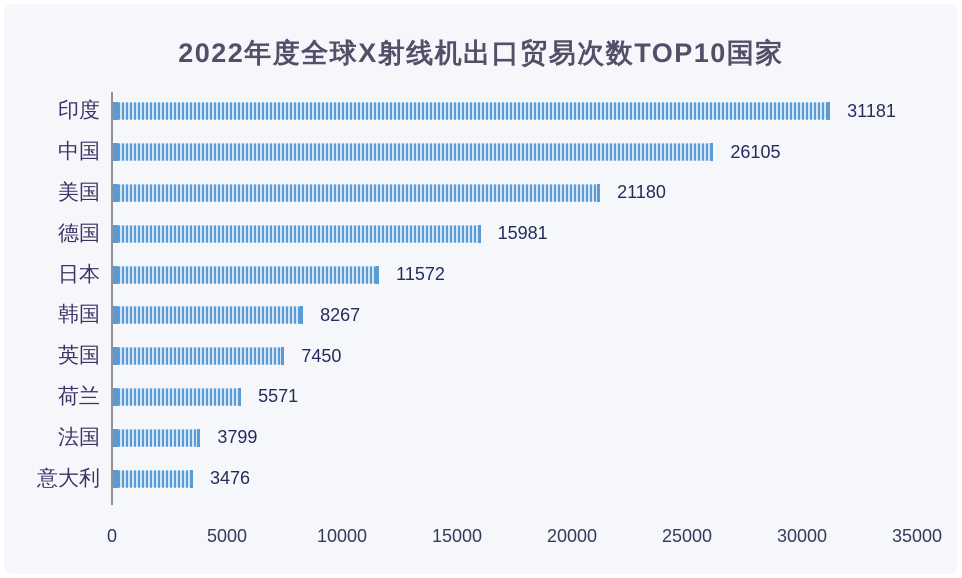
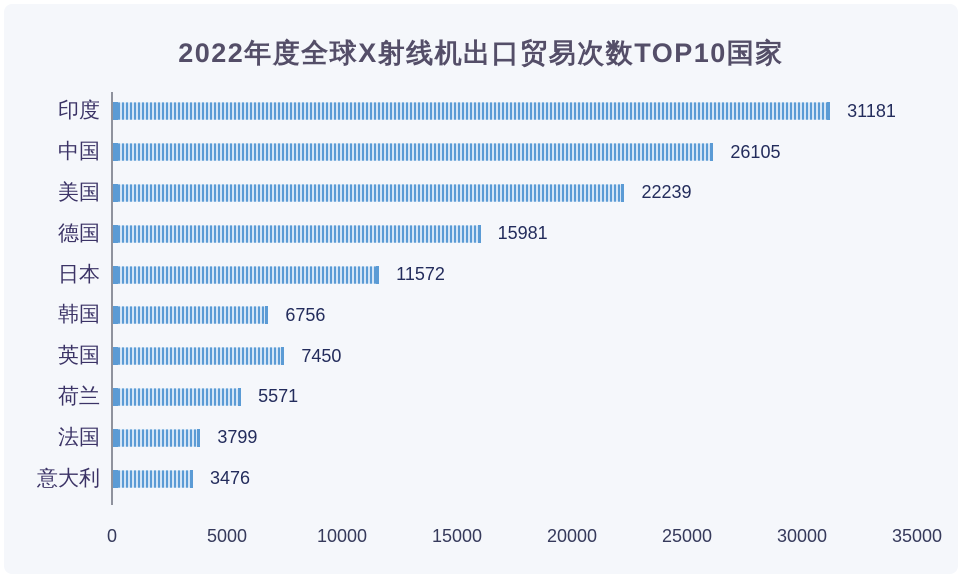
美国: 21180 -> 22239
韩国: 8267 -> 6756
